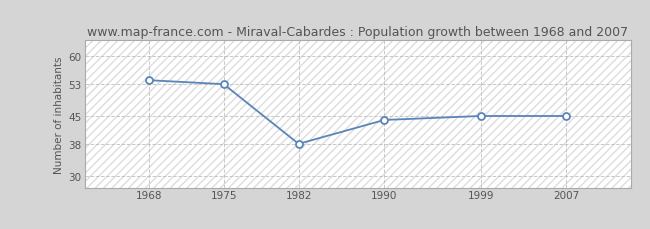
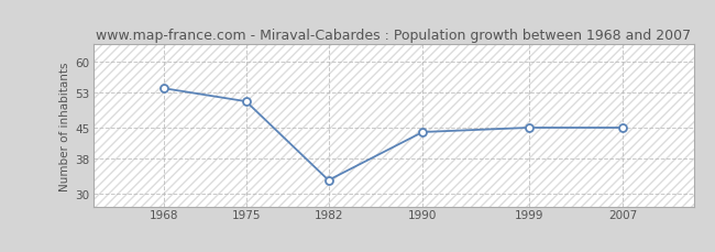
1975: 53 -> 51
1982: 38 -> 33
